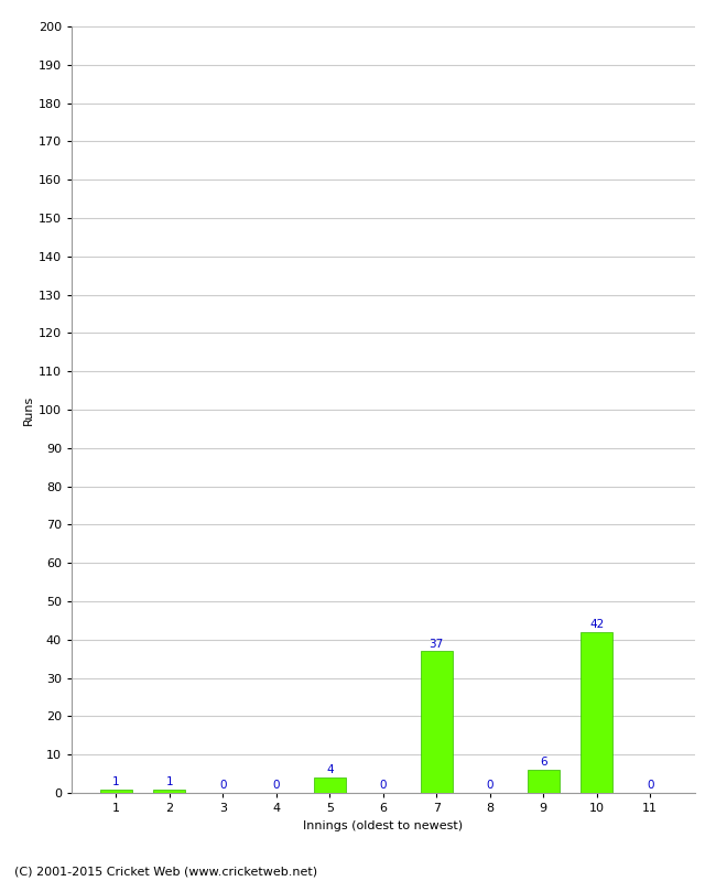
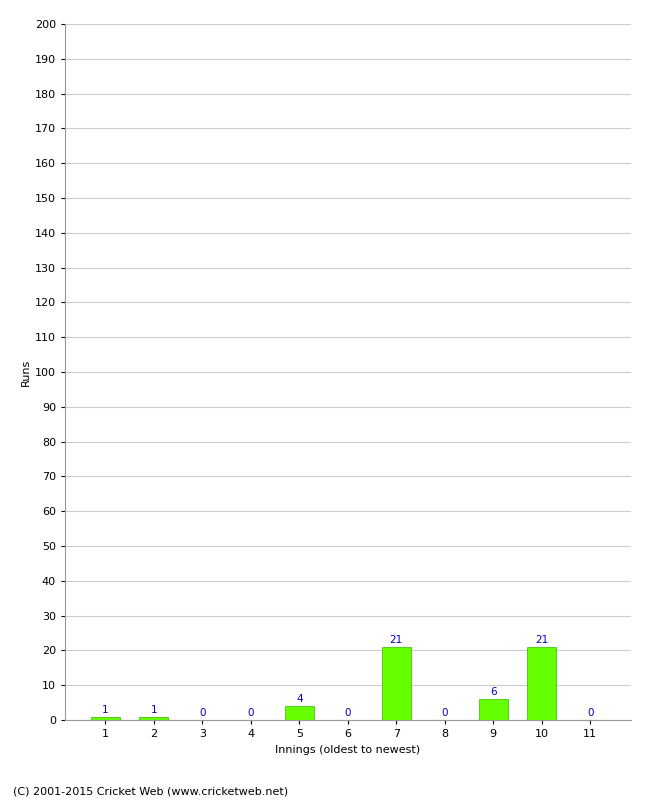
7: 37 -> 21
10: 42 -> 21
